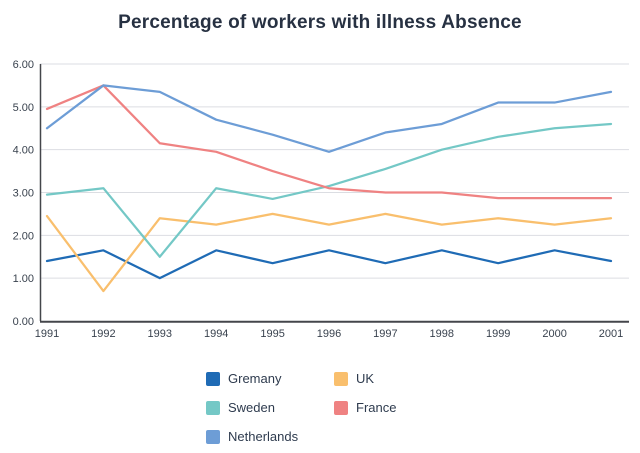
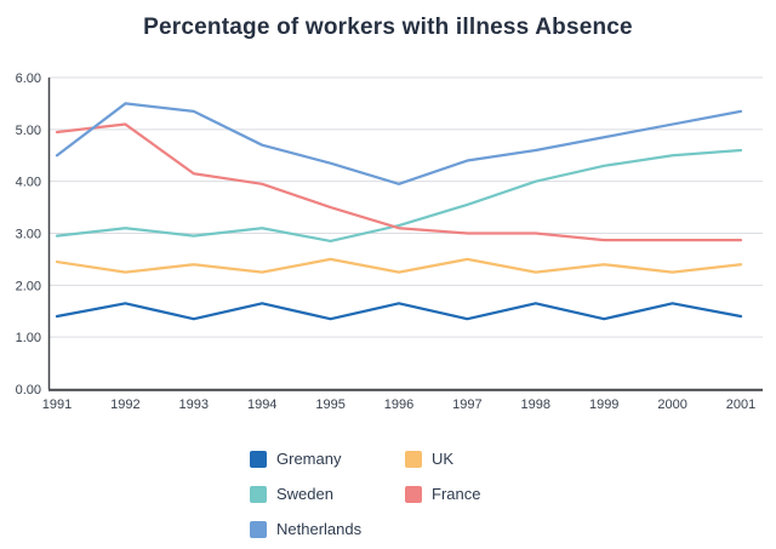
UK/1992: 0.7 -> 2.2
France/1992: 5.5 -> 5.1
Gremany/1993: 1.0 -> 1.4
Sweden/1993: 1.5 -> 3.0
Netherlands/1999: 5.1 -> 4.8
